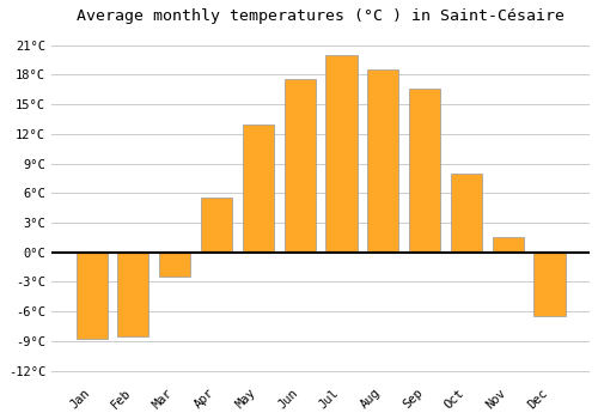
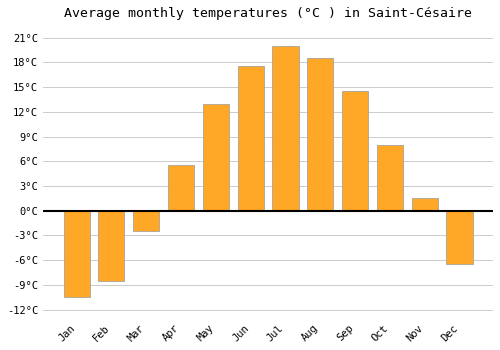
Jan: -8.8°C -> -10.5°C
Sep: 16.6°C -> 14.5°C
